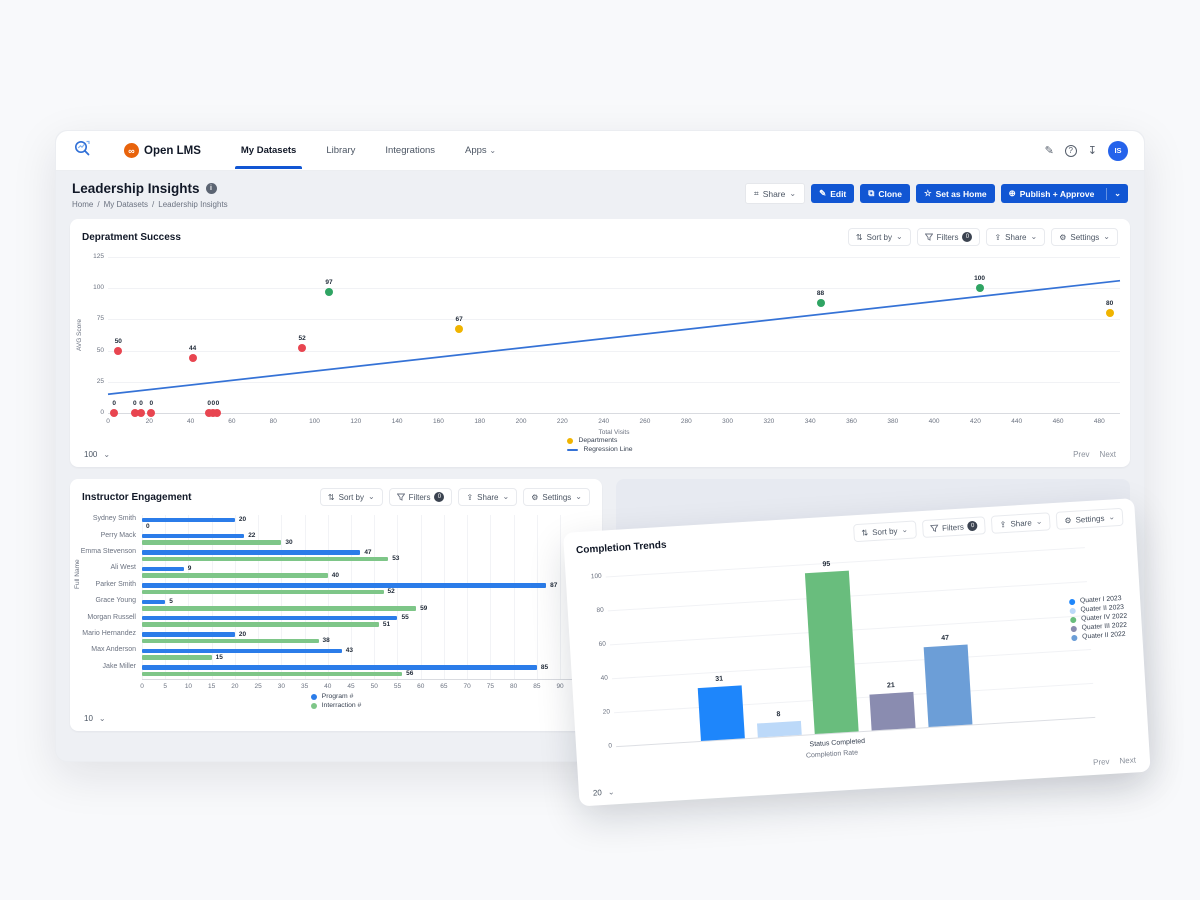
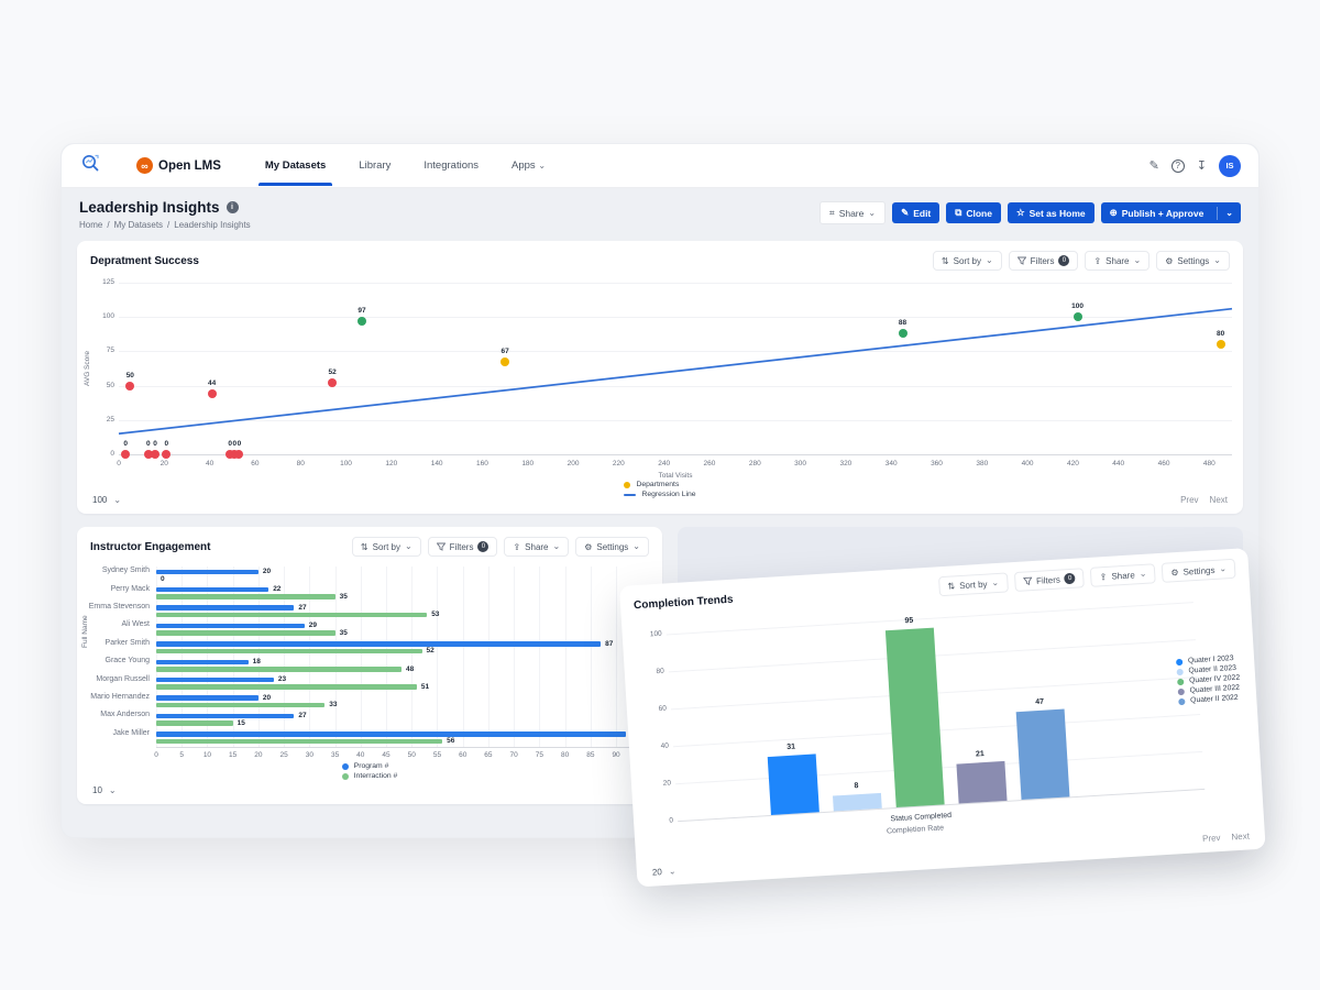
Instructor Engagement/Interraction #/Perry Mack: 30 -> 35
Instructor Engagement/Program #/Emma Stevenson: 47 -> 27
Instructor Engagement/Program #/Ali West: 9 -> 29
Instructor Engagement/Interraction #/Ali West: 40 -> 35
Instructor Engagement/Program #/Grace Young: 5 -> 18
Instructor Engagement/Interraction #/Grace Young: 59 -> 48
Instructor Engagement/Program #/Morgan Russell: 55 -> 23
Instructor Engagement/Interraction #/Mario Hernandez: 38 -> 33
Instructor Engagement/Program #/Max Anderson: 43 -> 27
Instructor Engagement/Program #/Jake Miller: 85 -> 92
